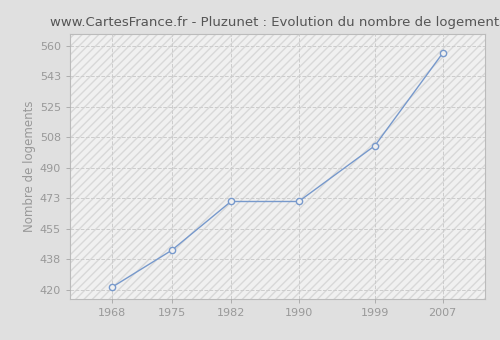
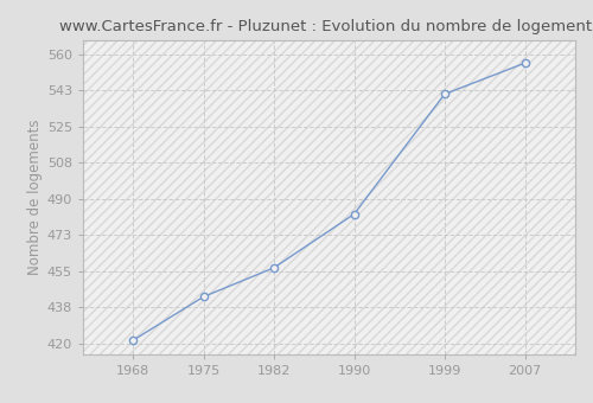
1982: 471 -> 457
1990: 471 -> 483
1999: 503 -> 541
